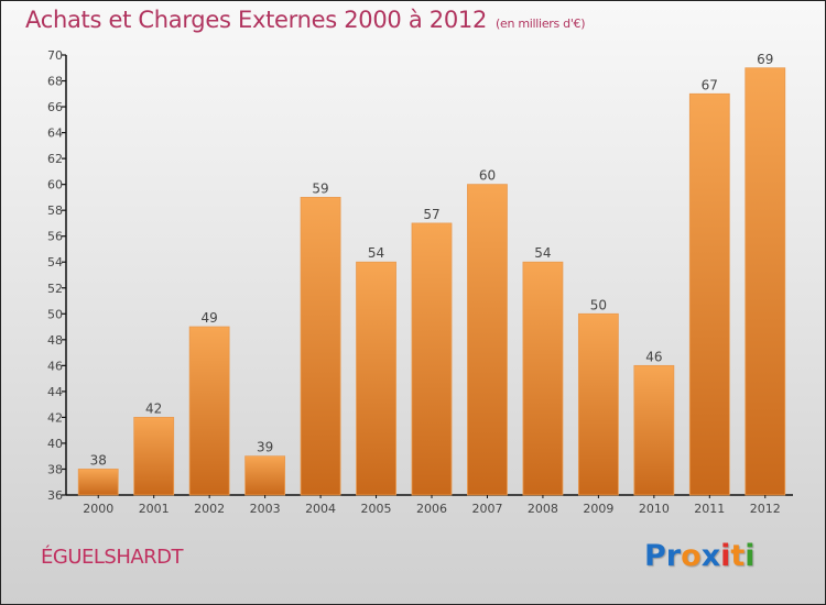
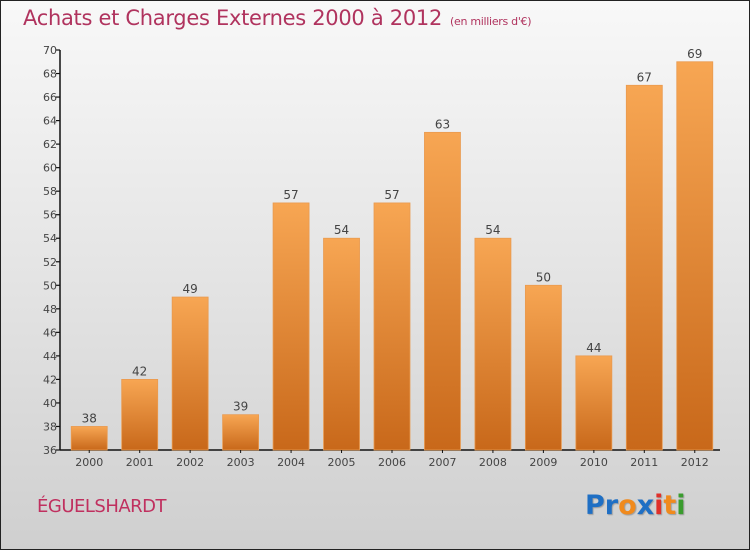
2004: 59 -> 57
2007: 60 -> 63
2010: 46 -> 44
